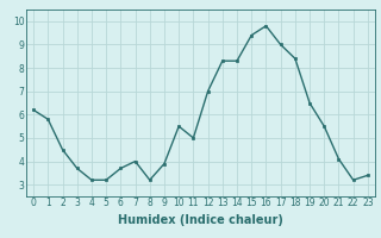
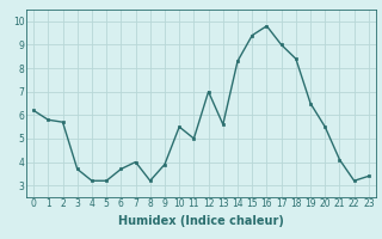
2: 4.5 -> 5.7
13: 8.3 -> 5.6
